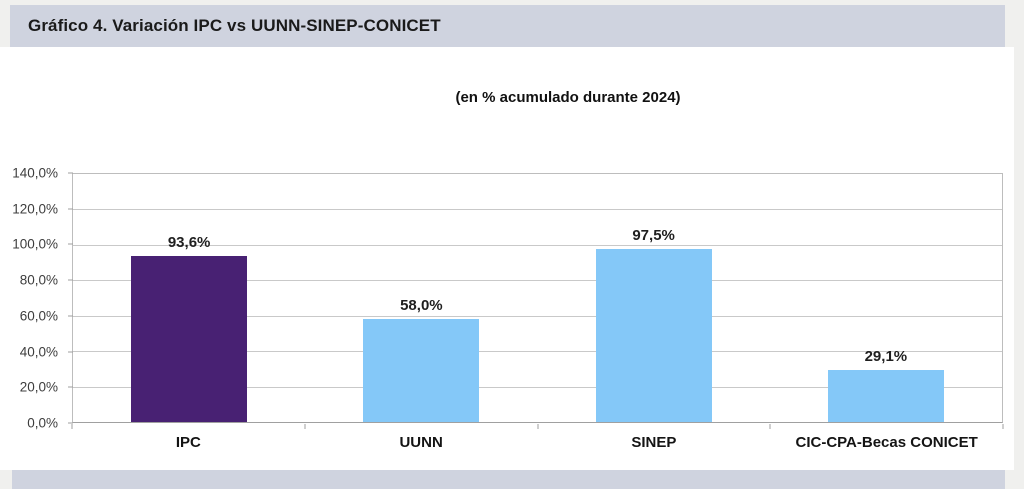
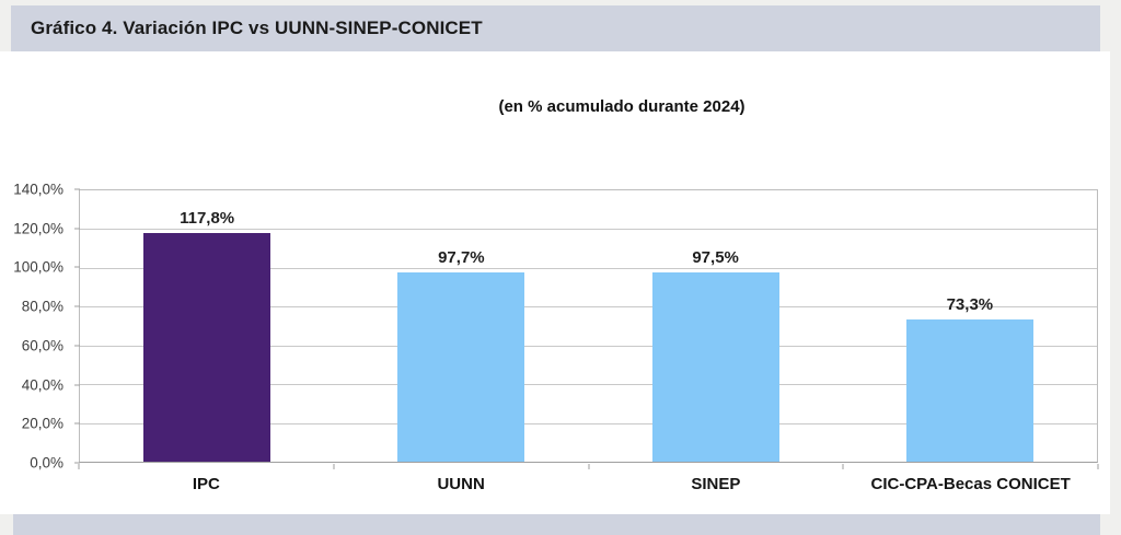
IPC: 93,6% -> 117,8%
UUNN: 58,0% -> 97,7%
CIC-CPA-Becas CONICET: 29,1% -> 73,3%
